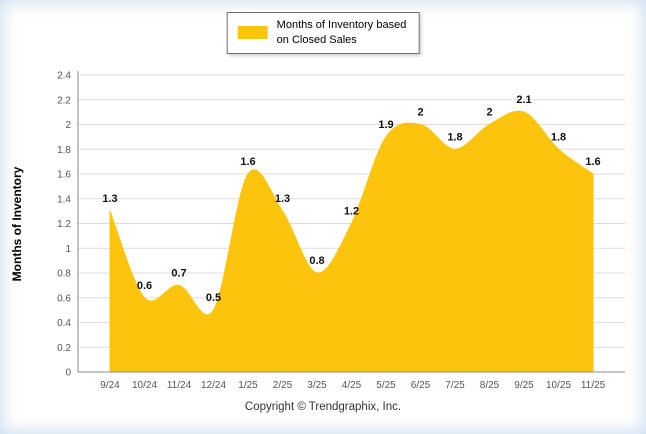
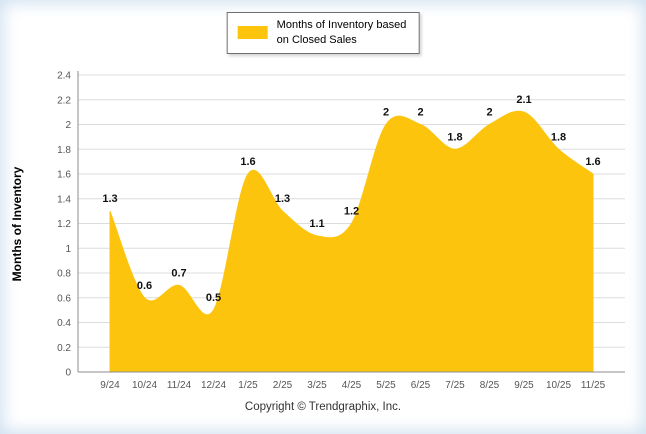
3/25: 0.8 -> 1.1
5/25: 1.9 -> 2
